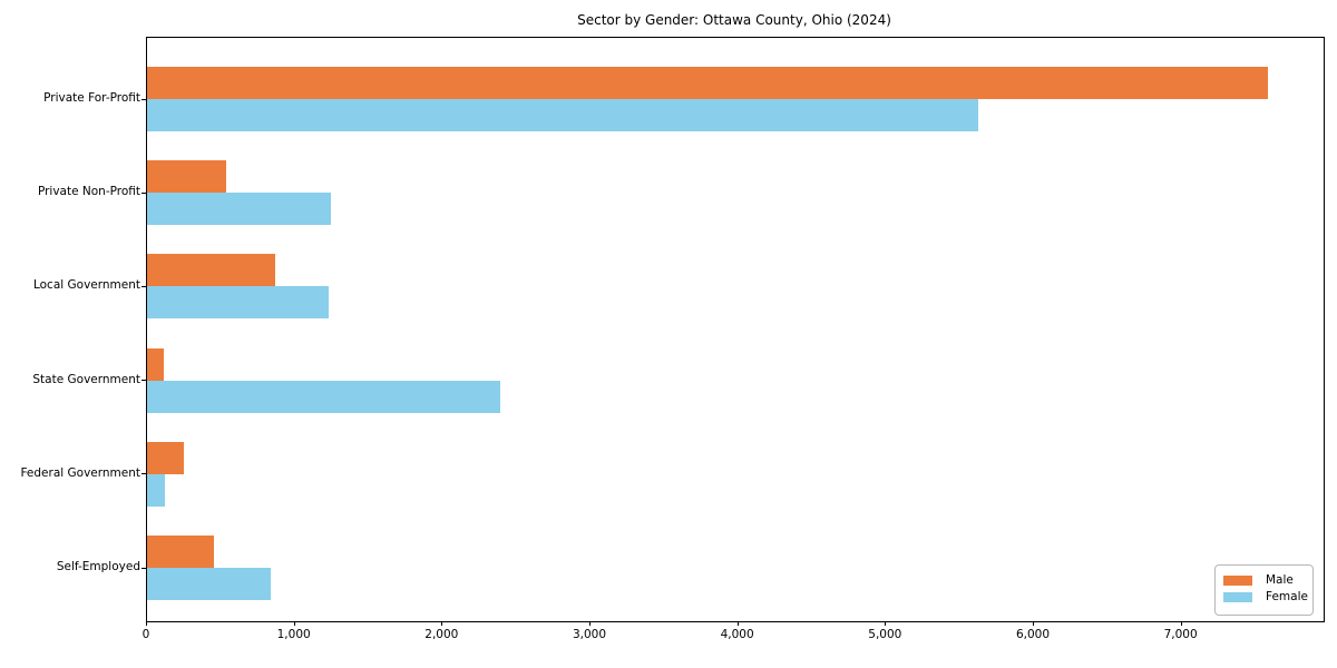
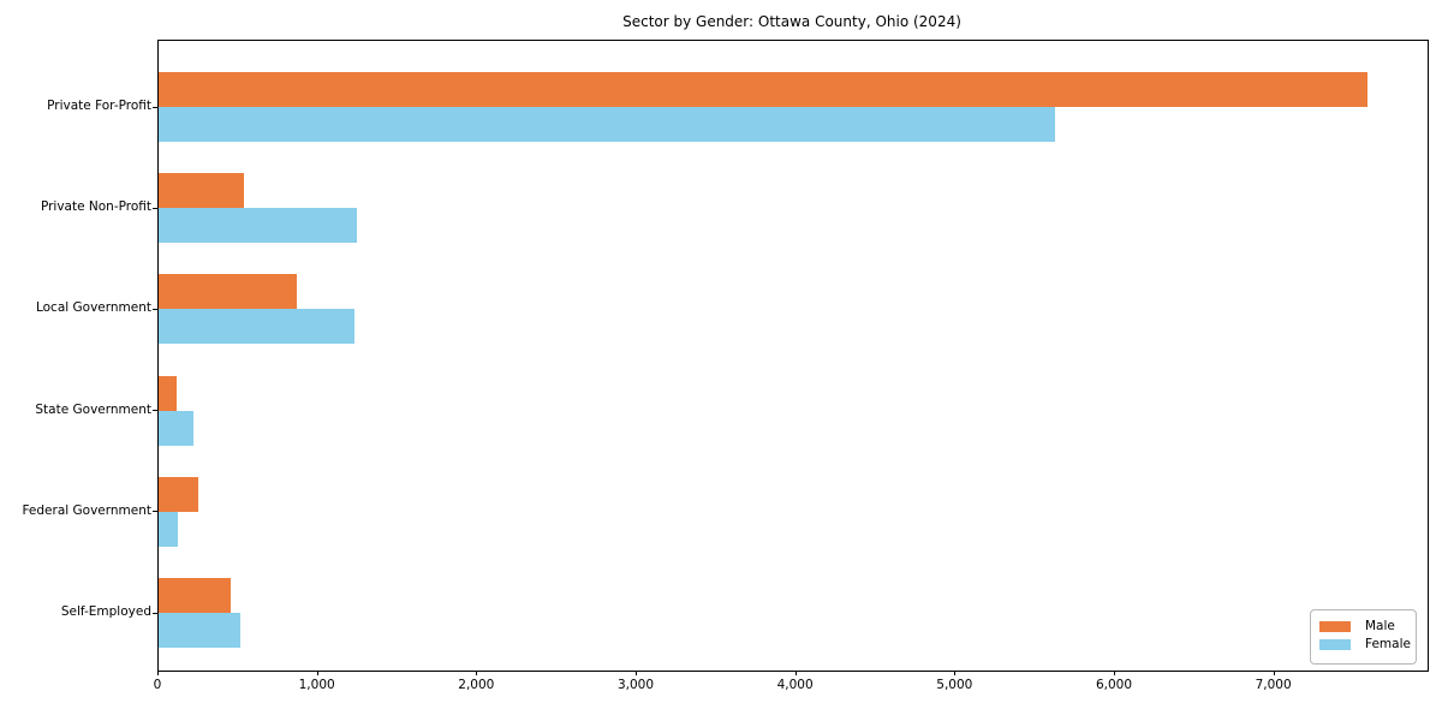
Female/State Government: 2390 -> 220
Female/Self-Employed: 840 -> 520
